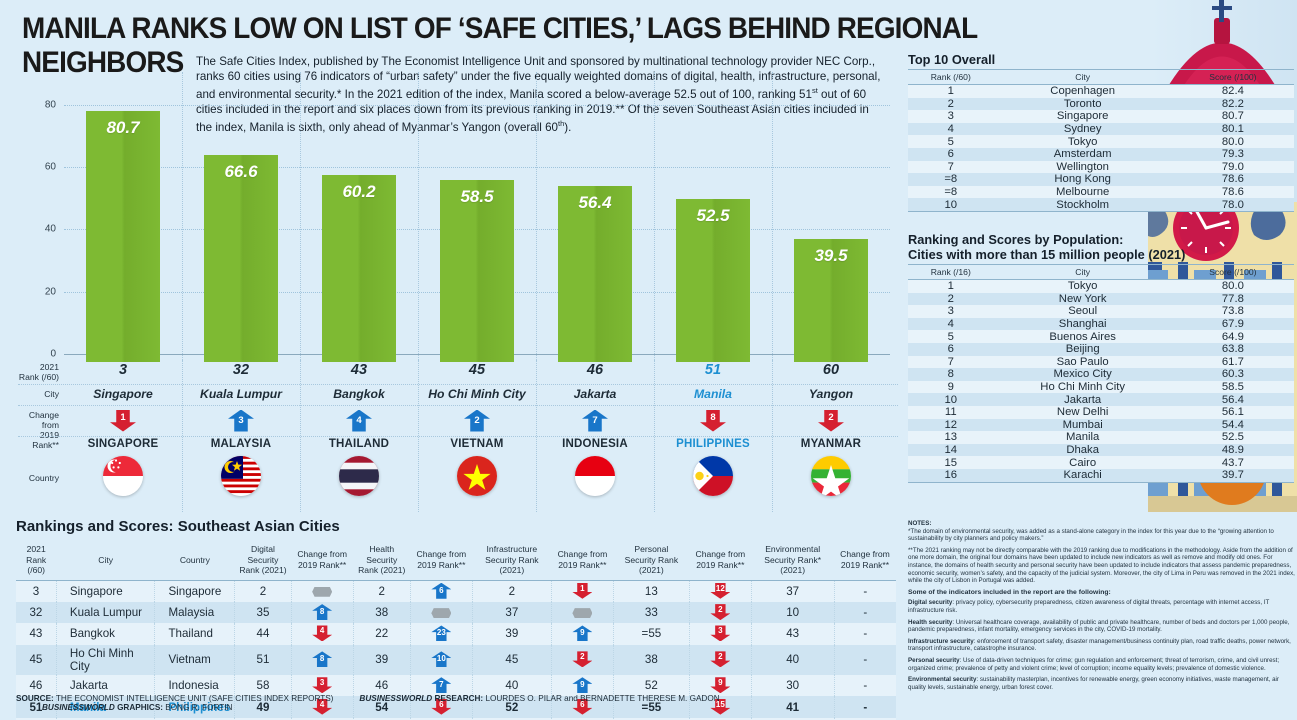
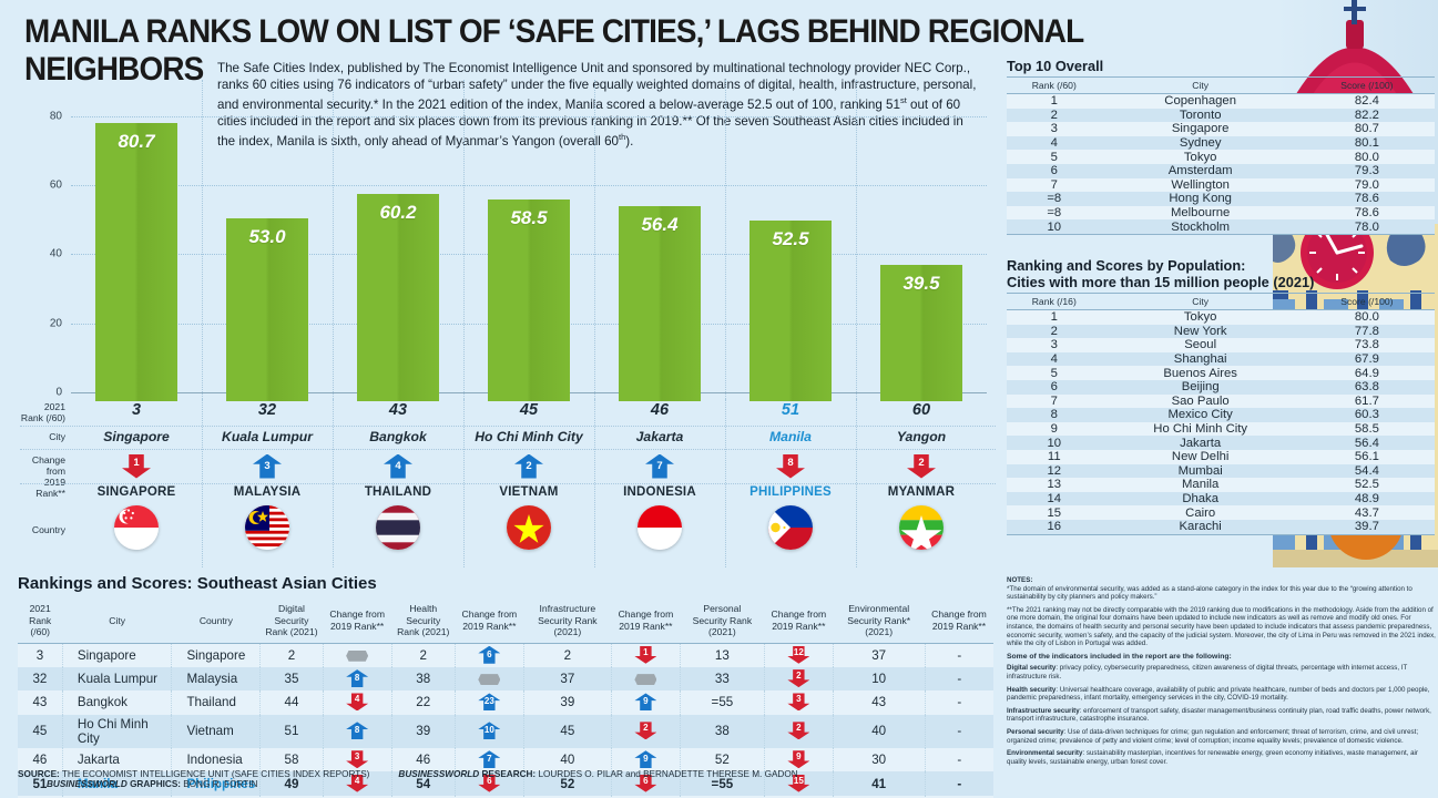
Kuala Lumpur: 66.6 -> 53.0
